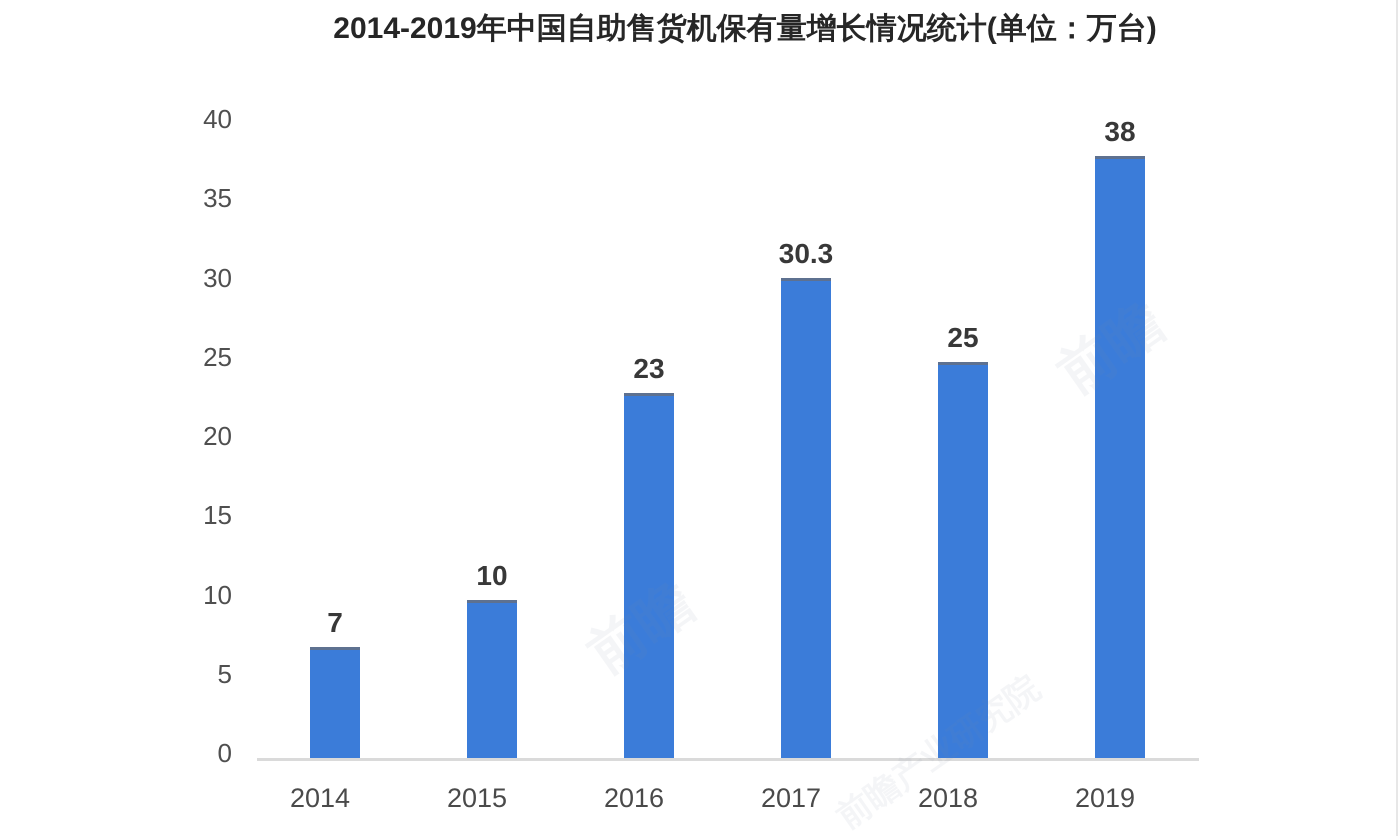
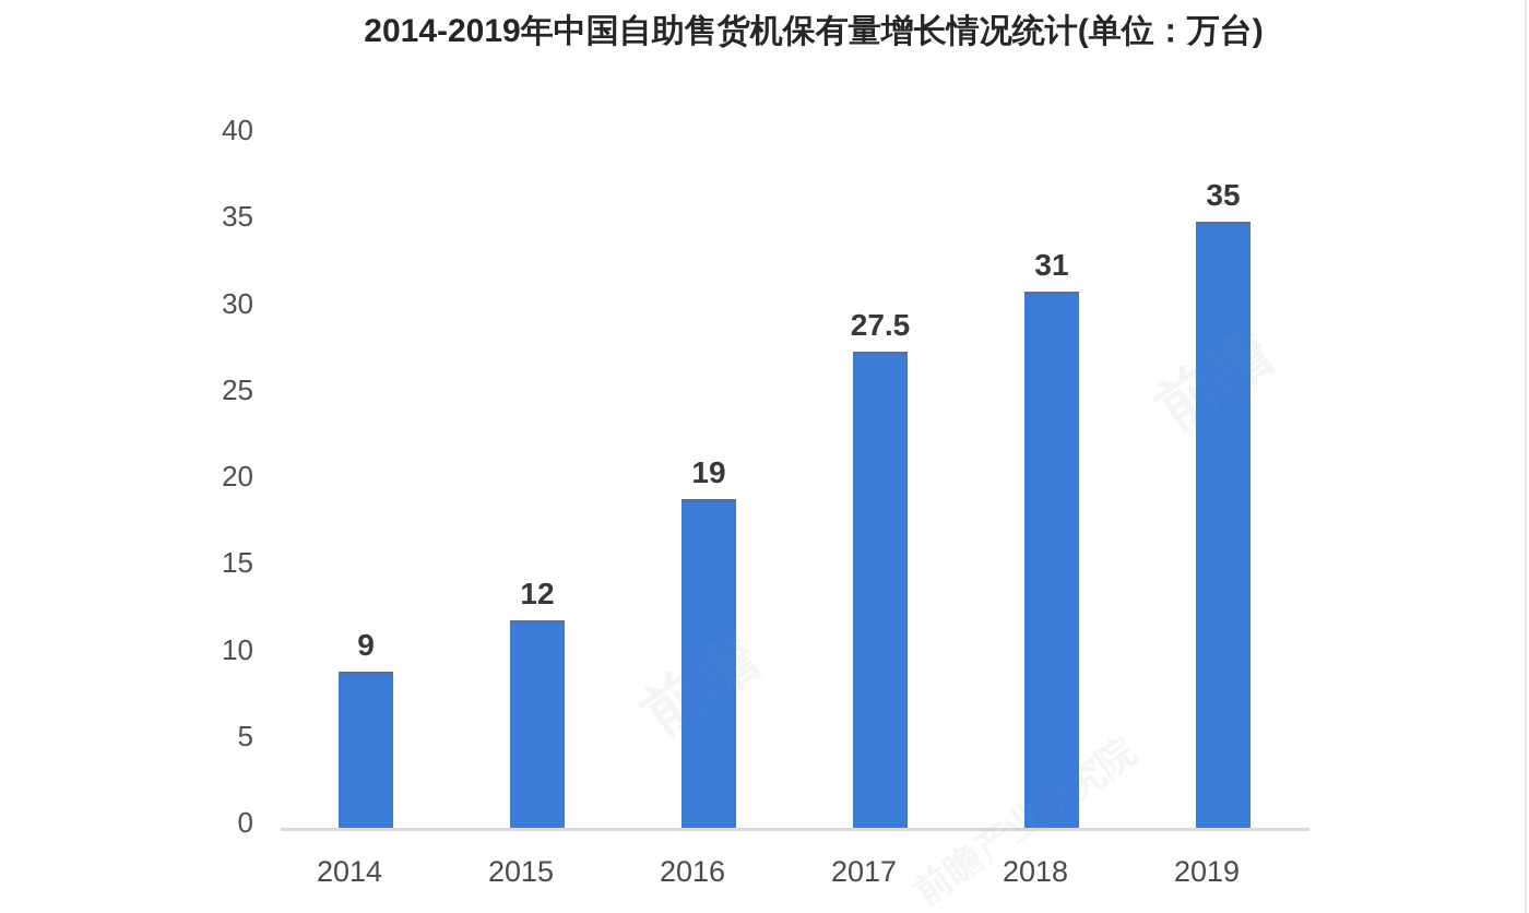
2014: 7 -> 9
2015: 10 -> 12
2016: 23 -> 19
2017: 30.3 -> 27.5
2018: 25 -> 31
2019: 38 -> 35
